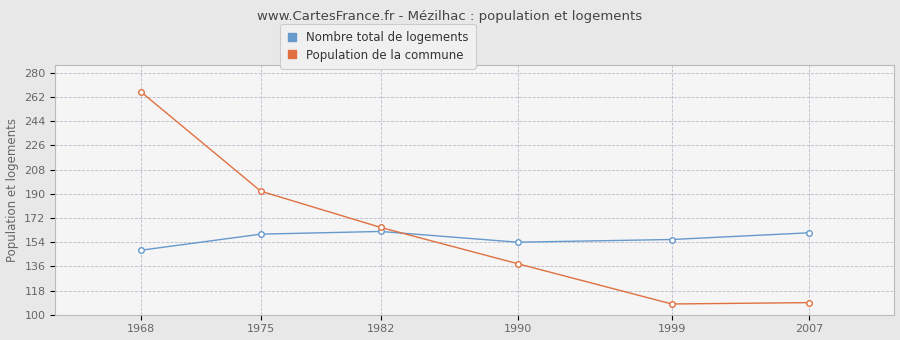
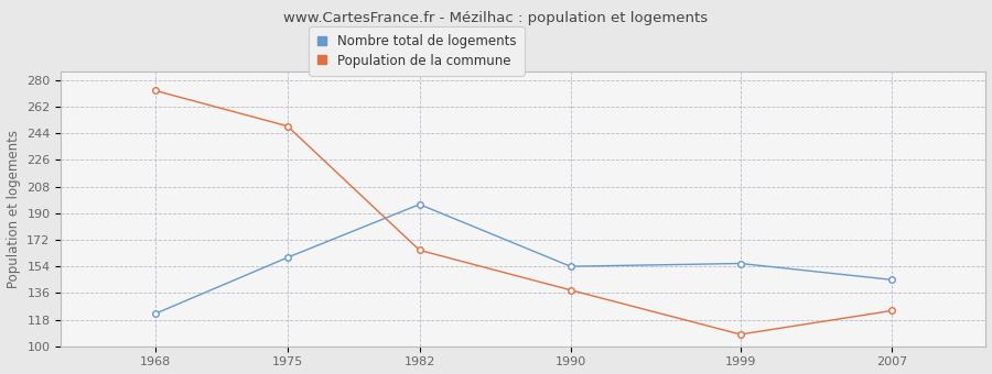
Nombre total de logements/1968: 148 -> 122
Population de la commune/1968: 266 -> 273
Population de la commune/1975: 192 -> 249
Nombre total de logements/1982: 162 -> 196
Nombre total de logements/2007: 161 -> 145
Population de la commune/2007: 109 -> 124
